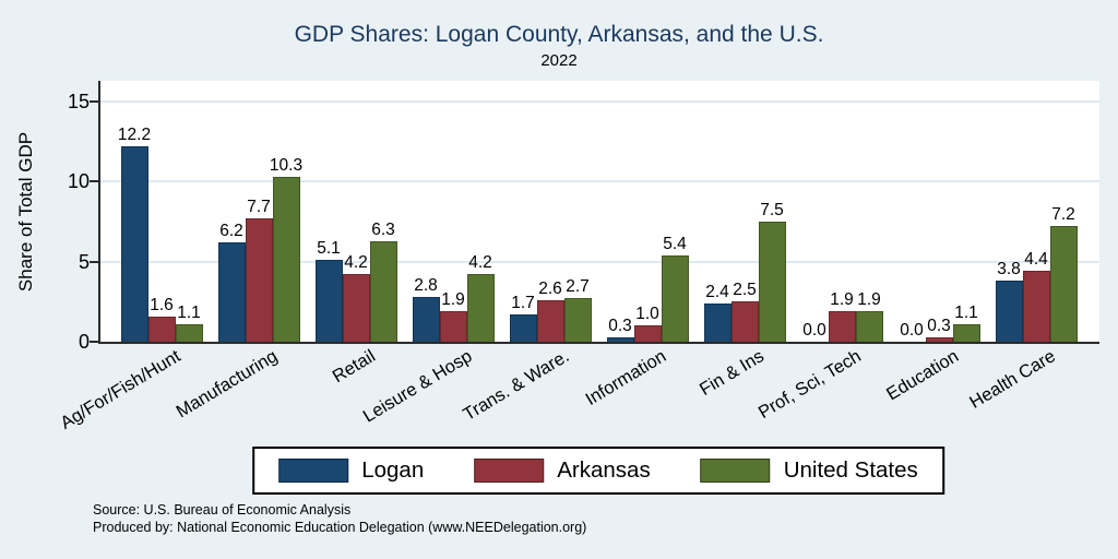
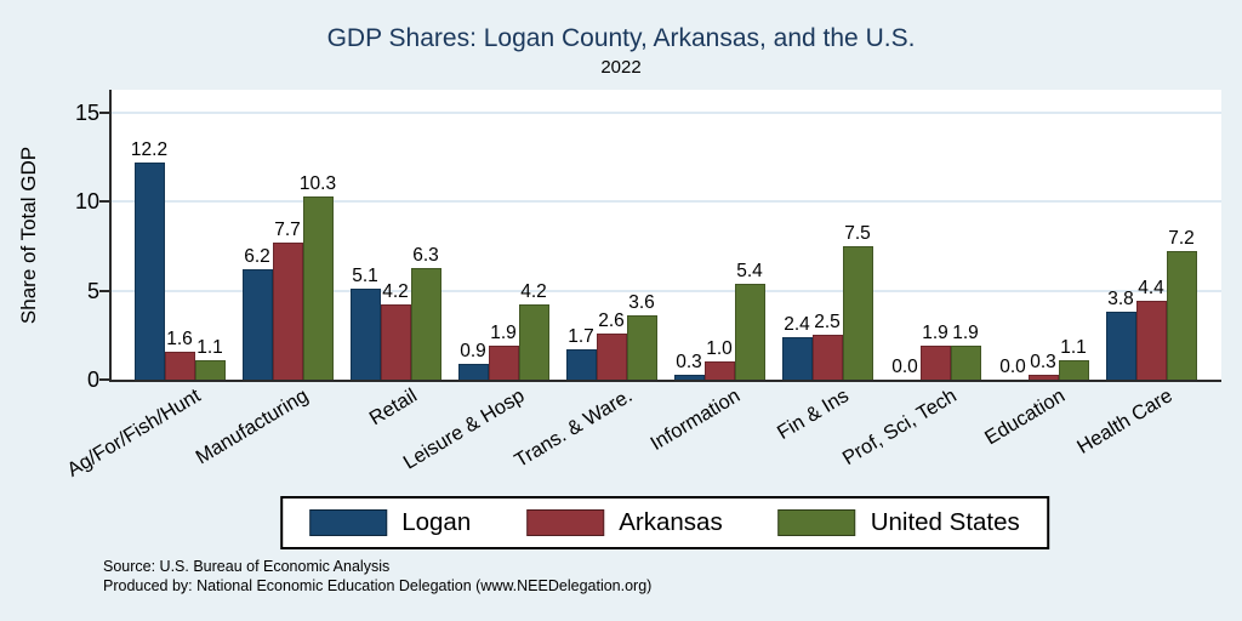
Logan/Leisure & Hosp: 2.8 -> 0.9
United States/Trans. & Ware.: 2.7 -> 3.6
